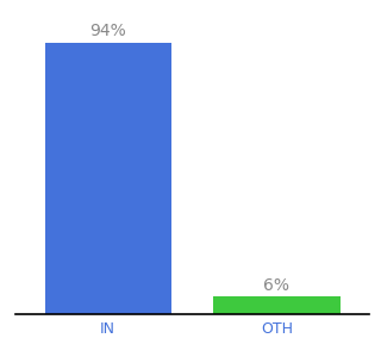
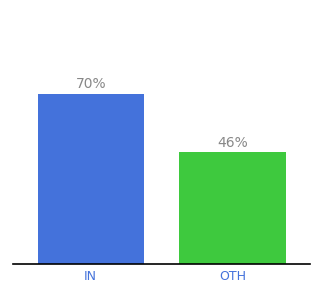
IN: 94% -> 70%
OTH: 6% -> 46%
